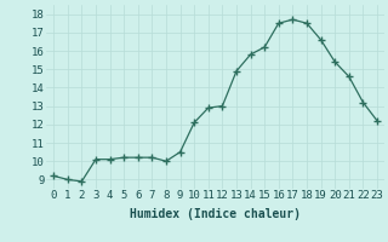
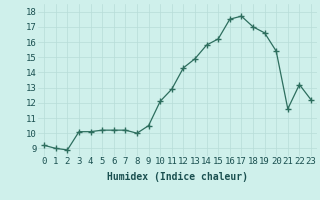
12: 13.0 -> 14.3
18: 17.5 -> 17.0
21: 14.6 -> 11.6
